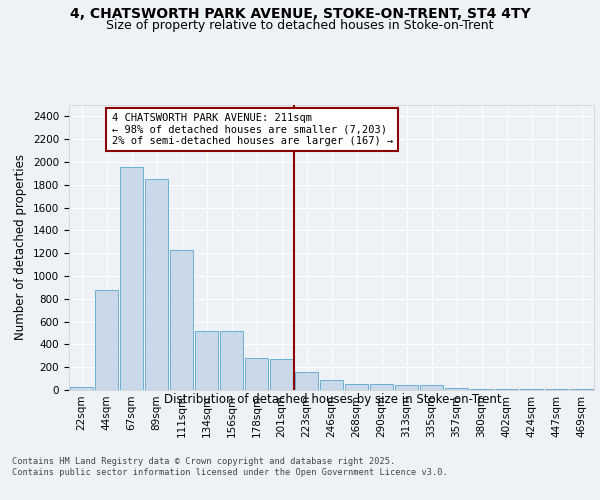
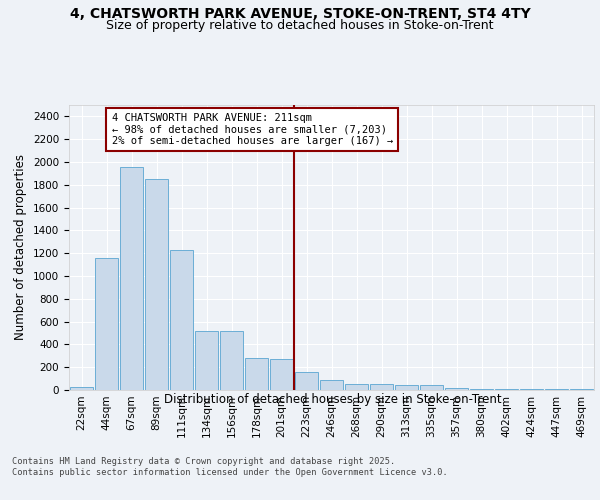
44sqm: 880 -> 1160
